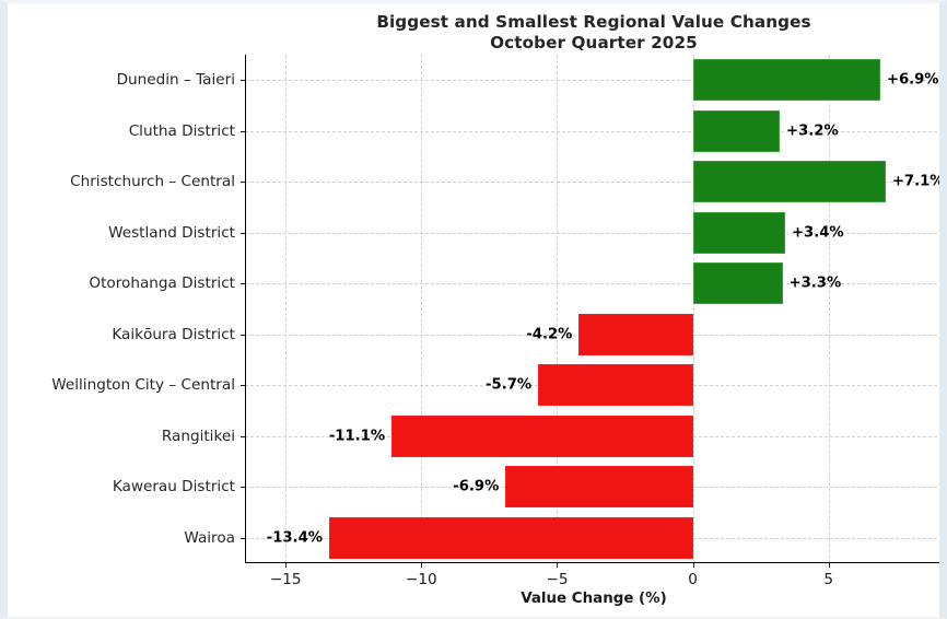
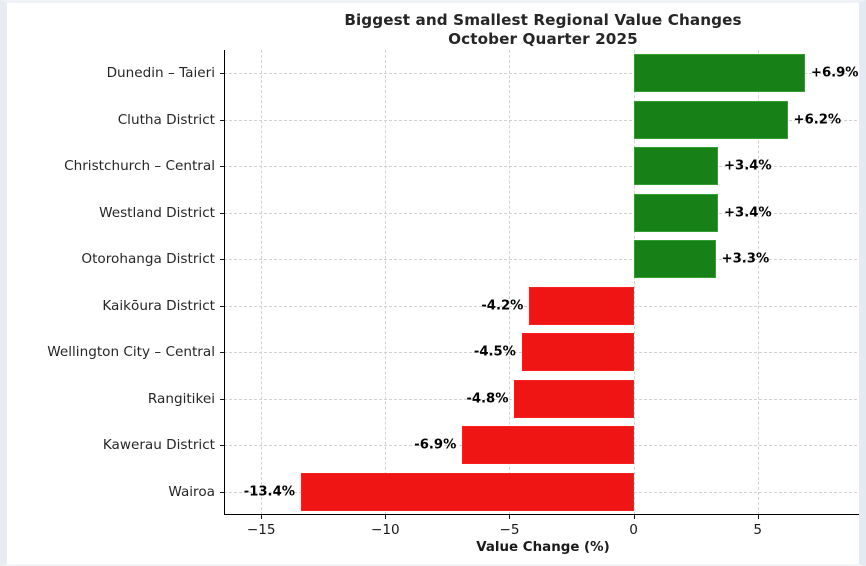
Clutha District: +3.2% -> +6.2%
Christchurch – Central: +7.1% -> +3.4%
Wellington City – Central: -5.7% -> -4.5%
Rangitikei: -11.1% -> -4.8%
